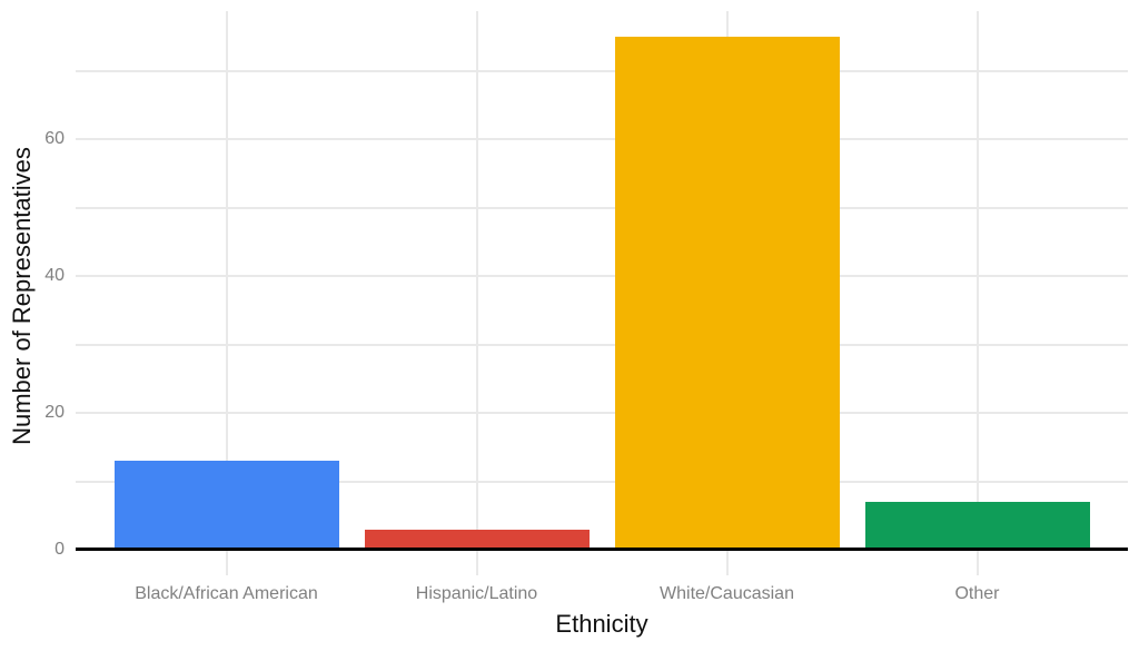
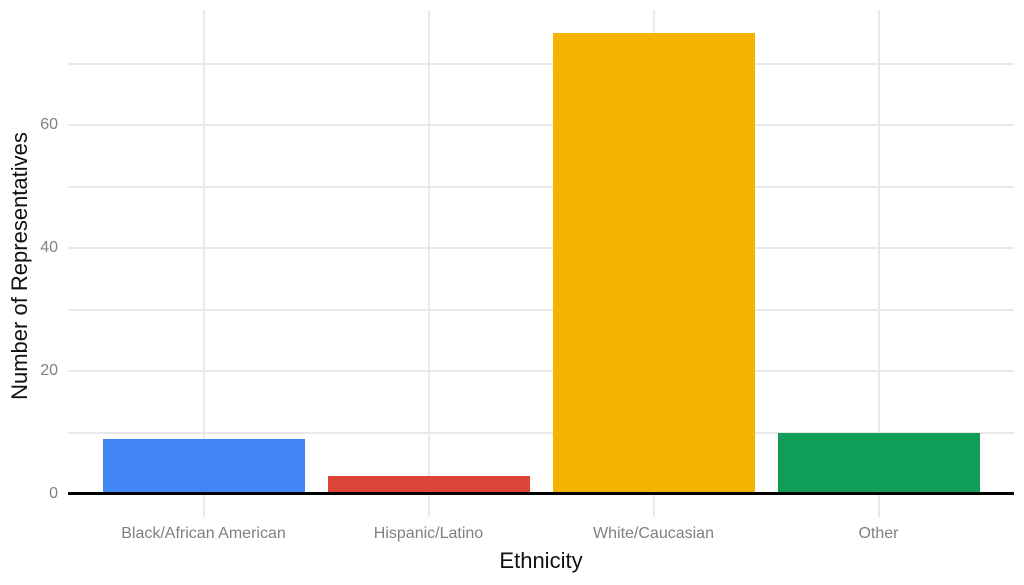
Black/African American: 13 -> 9
Other: 7 -> 10
